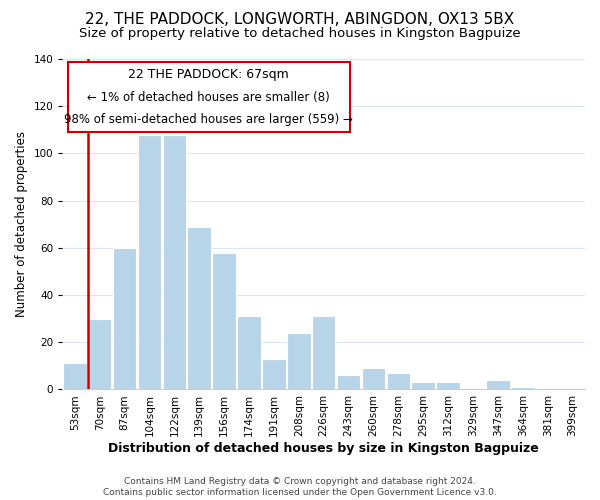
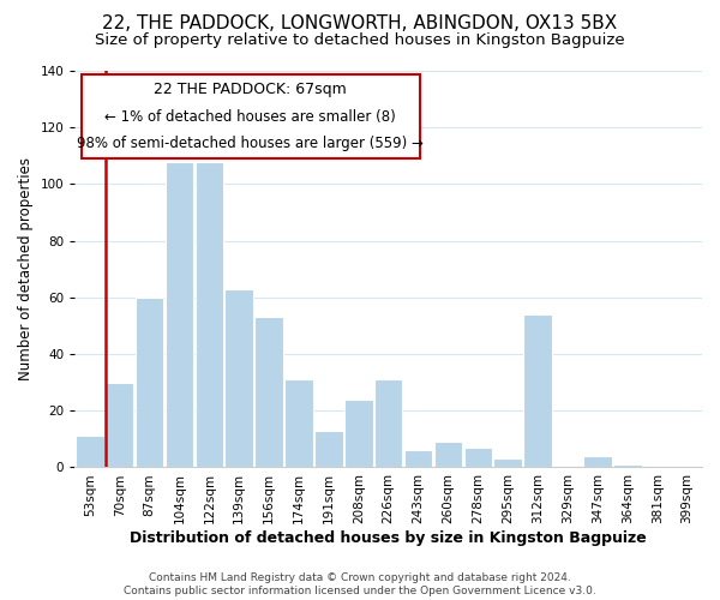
139sqm: 69 -> 63
156sqm: 58 -> 53
312sqm: 3 -> 54
